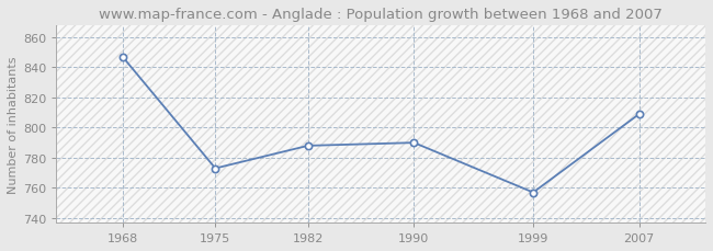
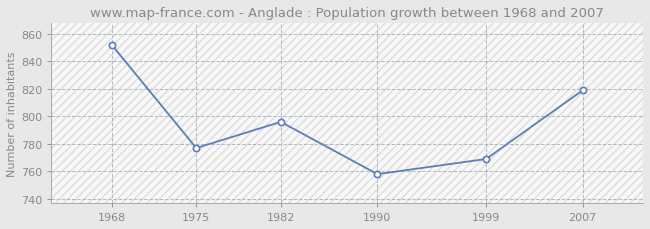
1968: 847 -> 852
1975: 773 -> 777
1982: 788 -> 796
1990: 790 -> 758
1999: 757 -> 769
2007: 809 -> 819
